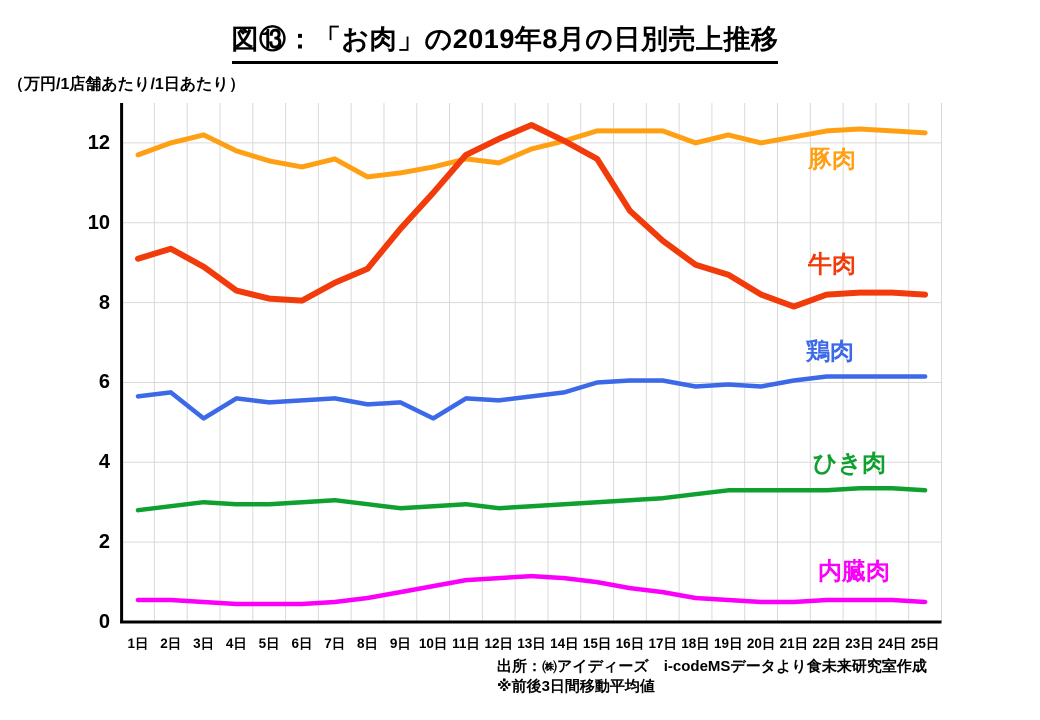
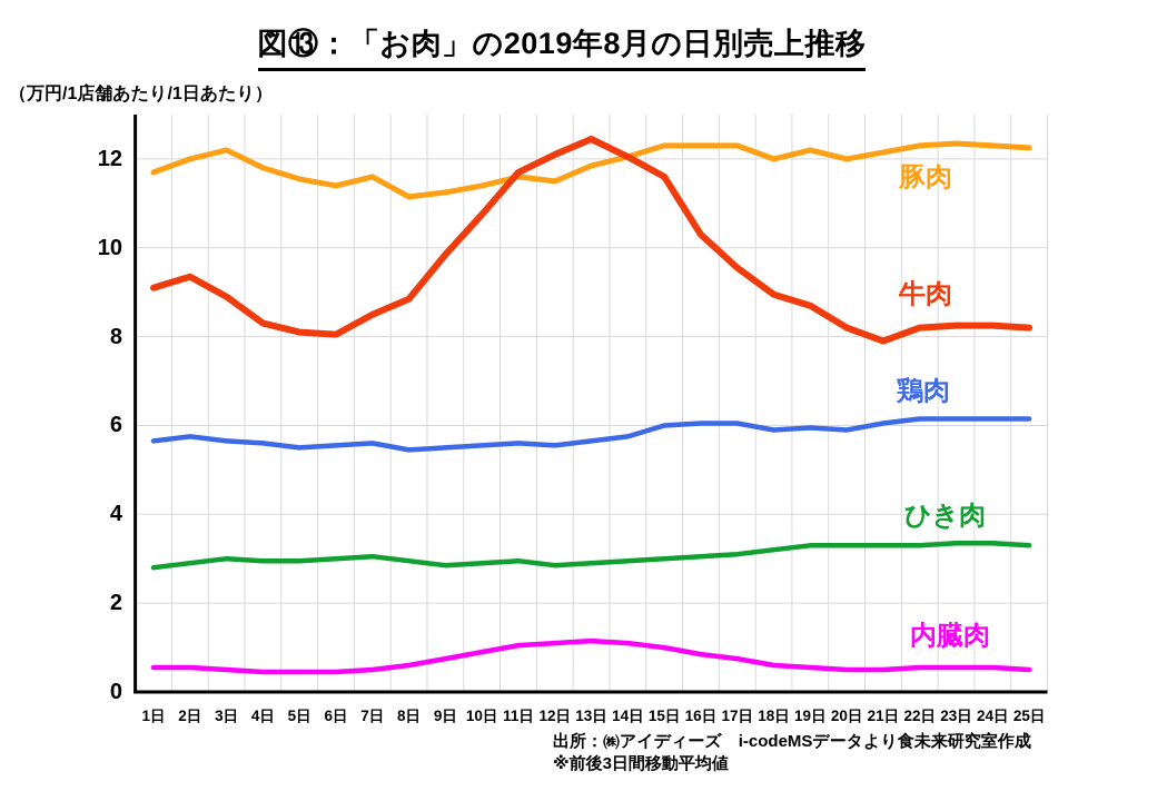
鶏肉/3日: 5.1 -> 5.7
鶏肉/10日: 5.1 -> 5.5
